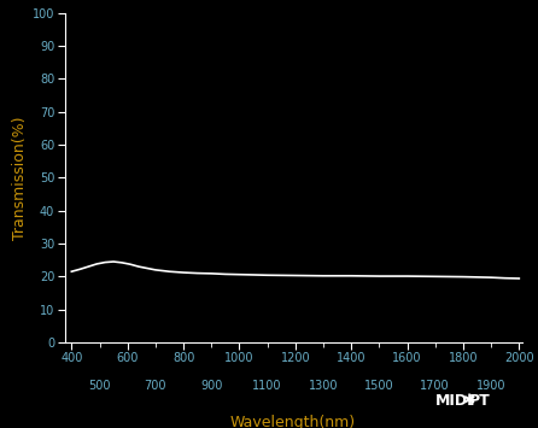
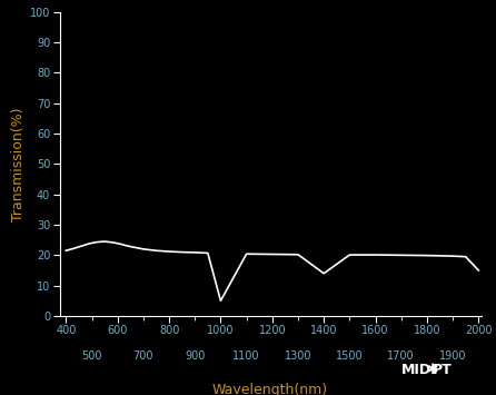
1000: 20.6 -> 5.0
1400: 20.2 -> 14.0
2000: 19.4 -> 15.0
